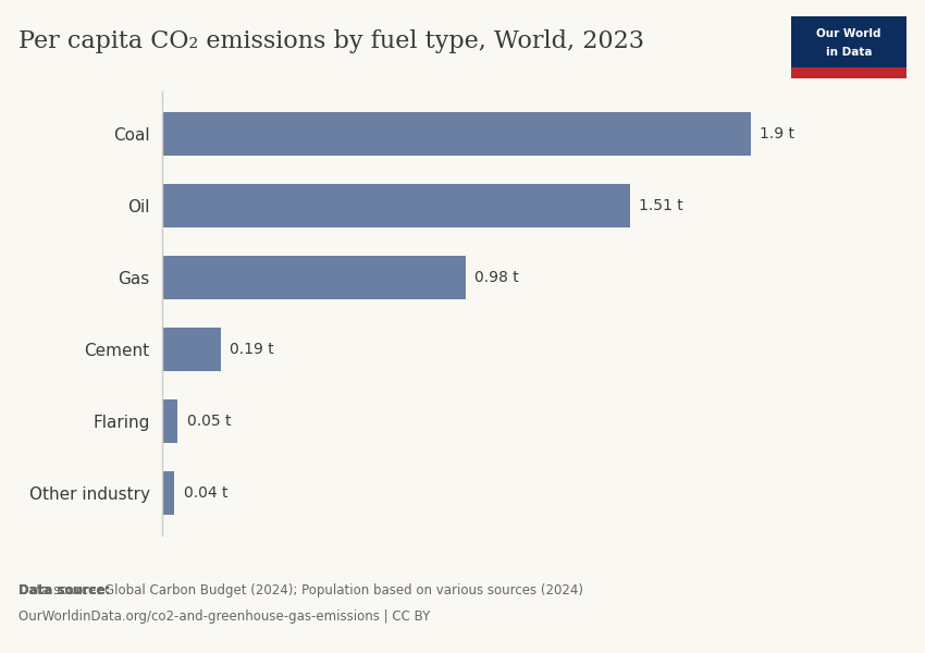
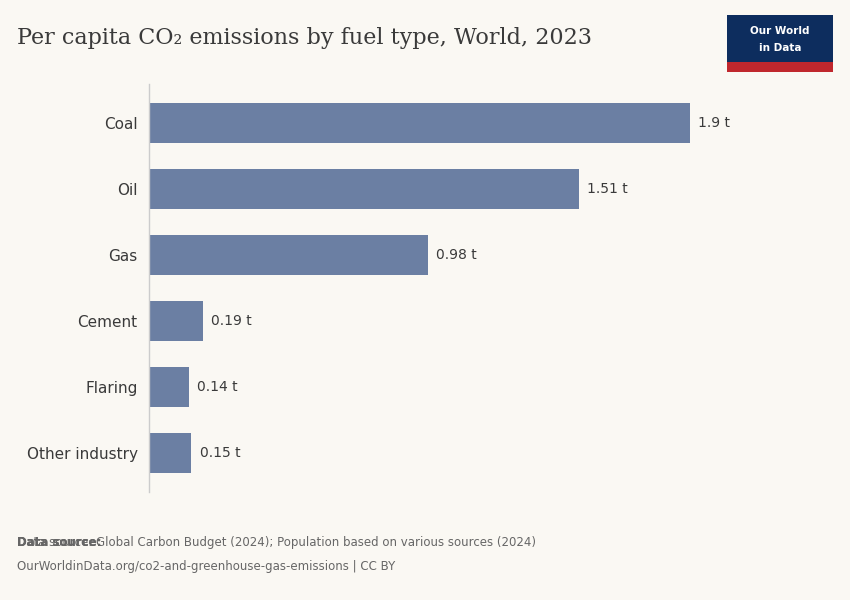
Flaring: 0.05 -> 0.14
Other industry: 0.04 -> 0.15
